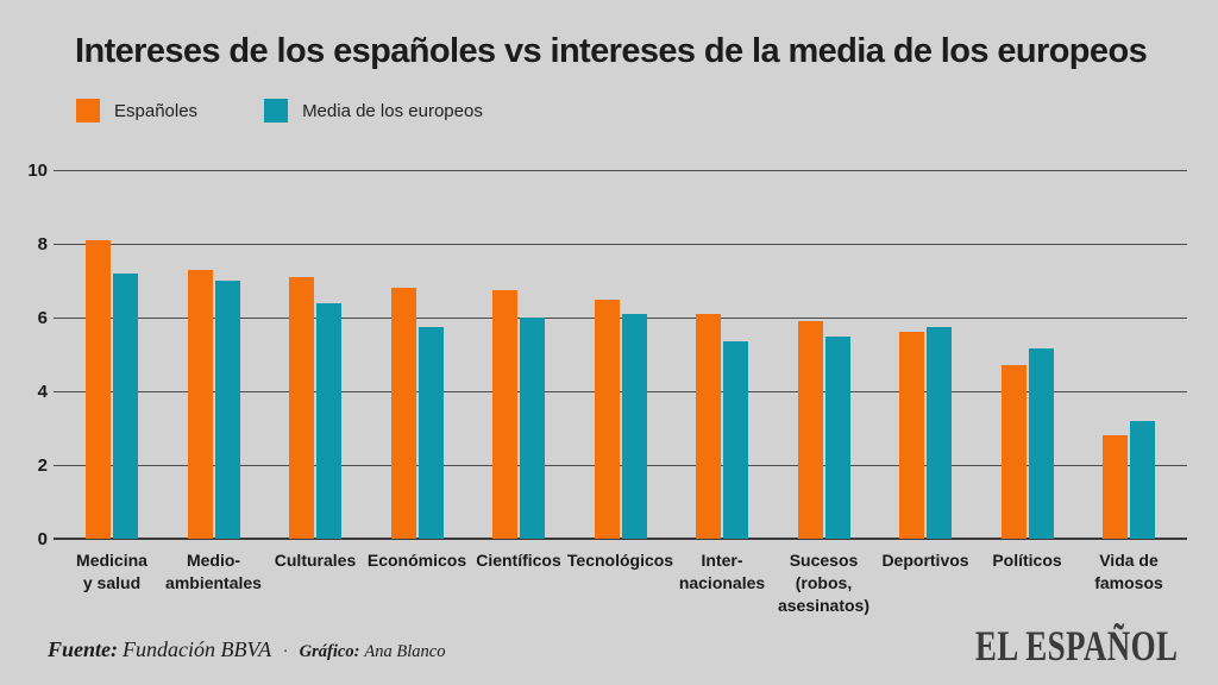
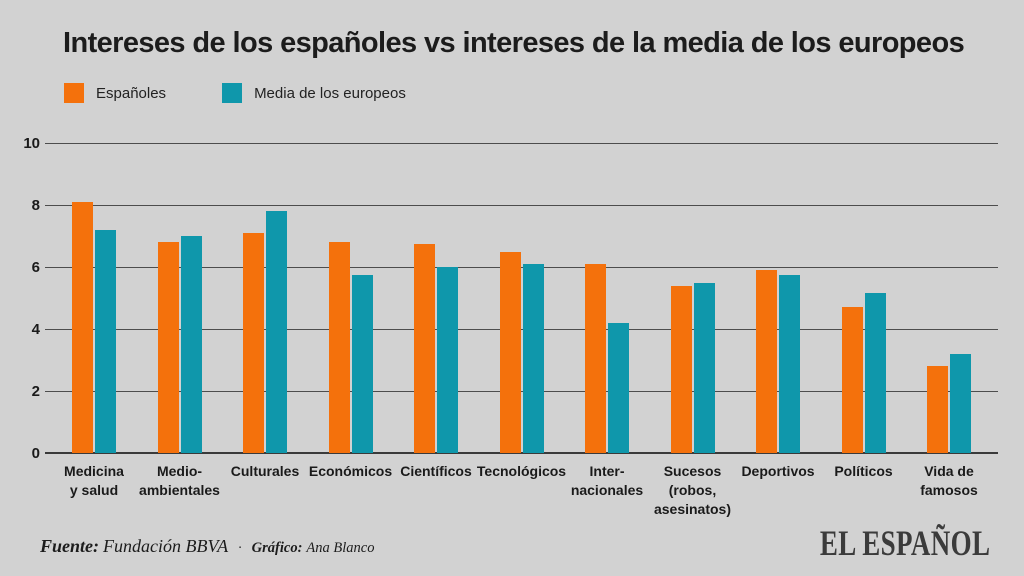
Españoles/Medio-ambientales: 7.3 -> 6.8
Media de los europeos/Culturales: 6.4 -> 7.8
Media de los europeos/Inter-nacionales: 5.3 -> 4.2
Españoles/Sucesos (robos, asesinatos): 5.9 -> 5.4
Españoles/Deportivos: 5.6 -> 5.9
